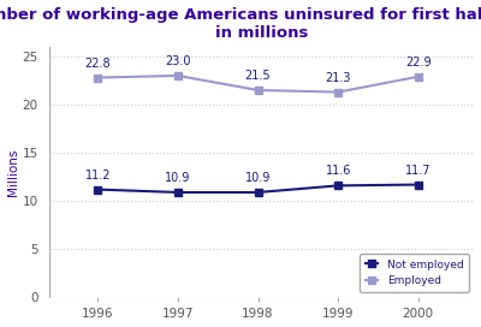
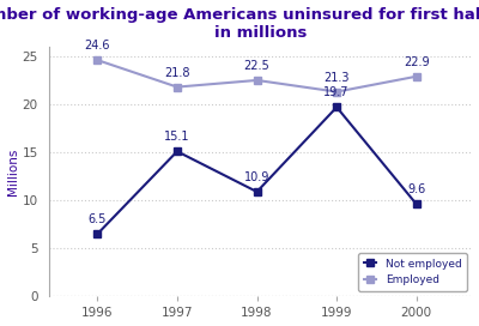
Not employed/1996: 11.2 -> 6.5
Employed/1996: 22.8 -> 24.6
Not employed/1997: 10.9 -> 15.1
Employed/1997: 23.0 -> 21.8
Employed/1998: 21.5 -> 22.5
Not employed/1999: 11.6 -> 19.7
Not employed/2000: 11.7 -> 9.6
